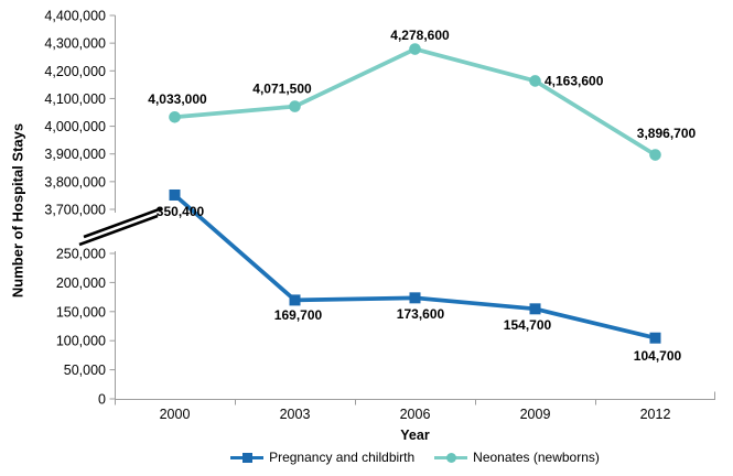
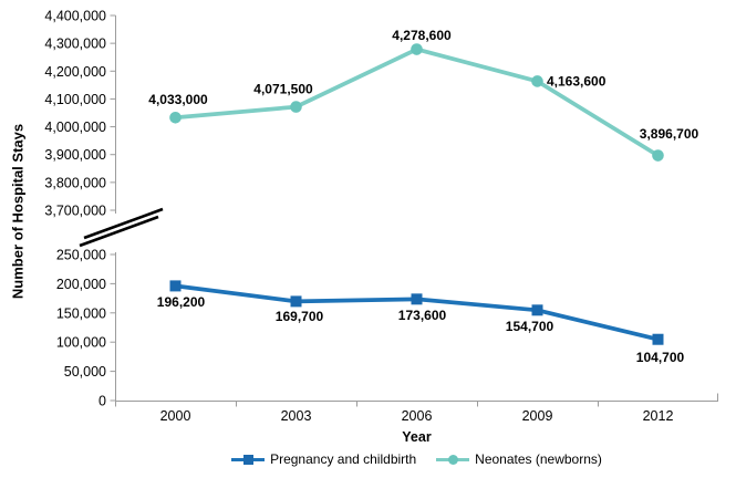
Pregnancy and childbirth/2000: 350,400 -> 196,200
